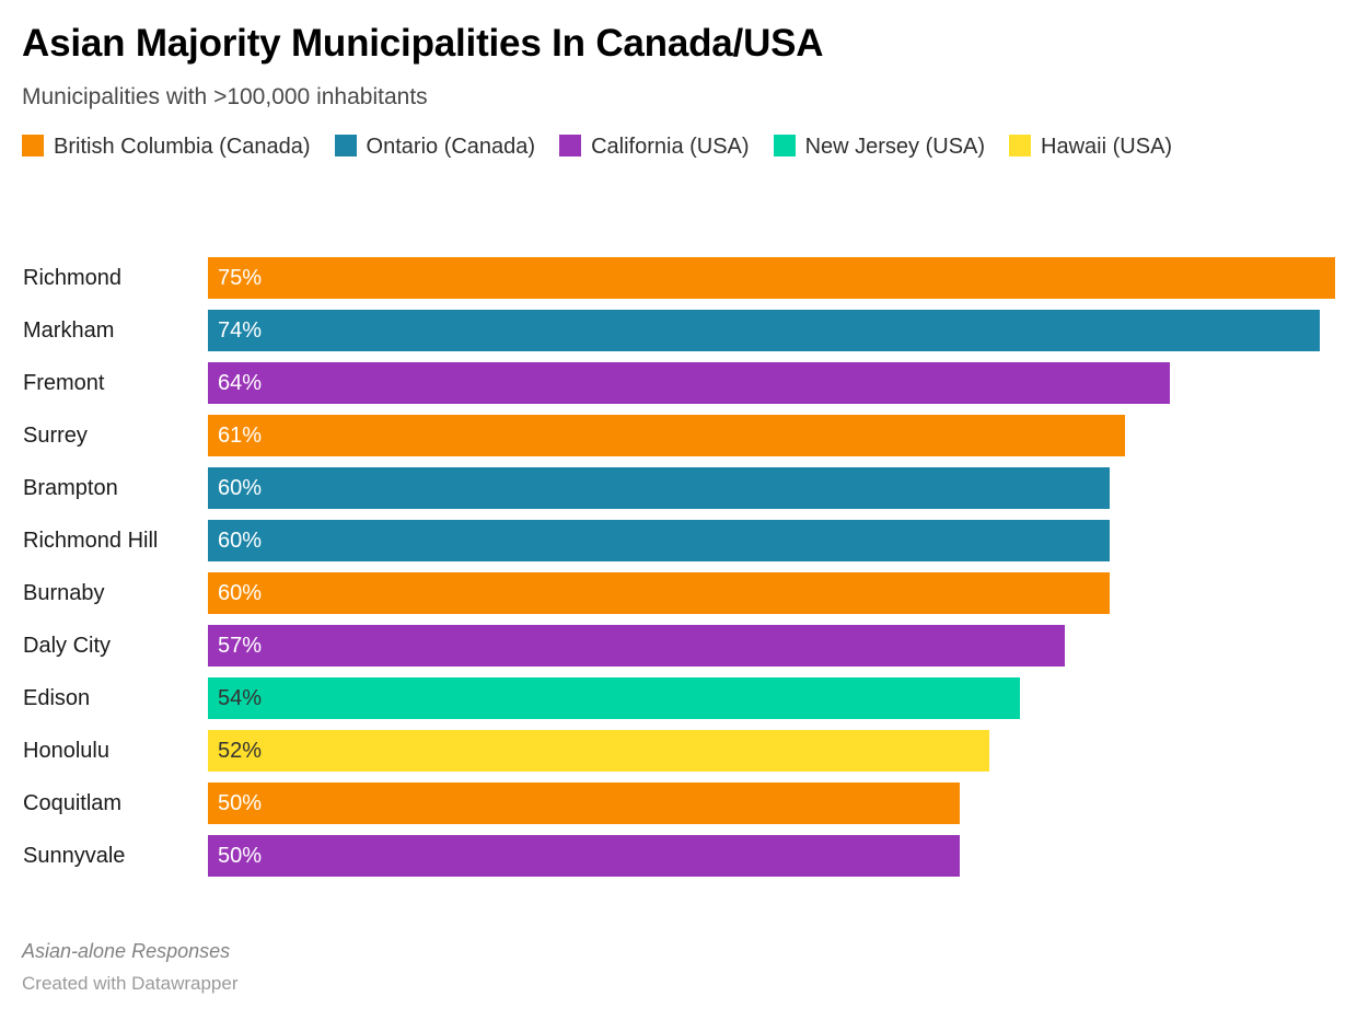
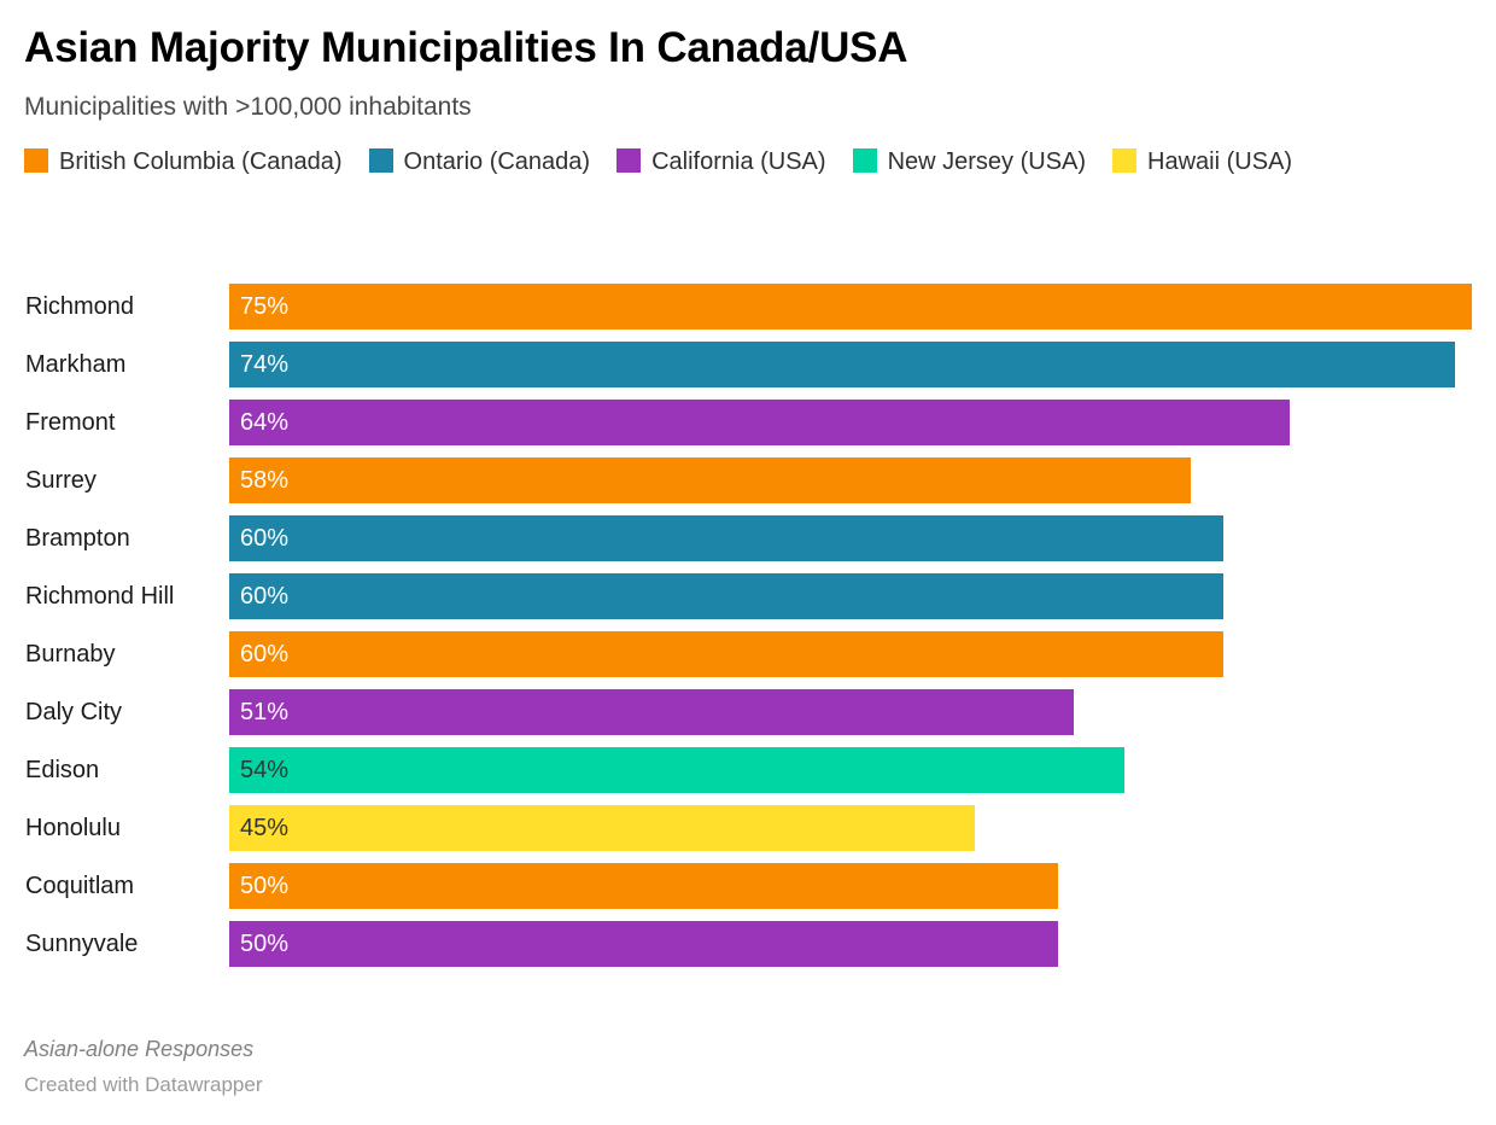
Surrey: 61% -> 58%
Daly City: 57% -> 51%
Honolulu: 52% -> 45%
